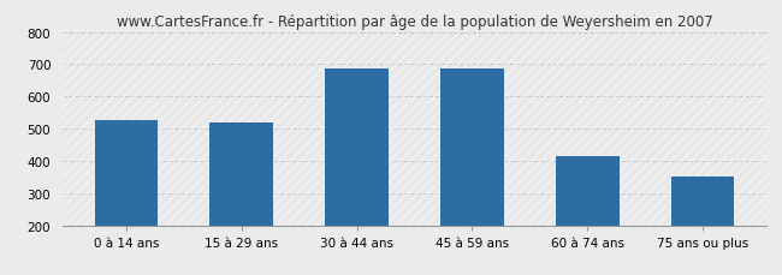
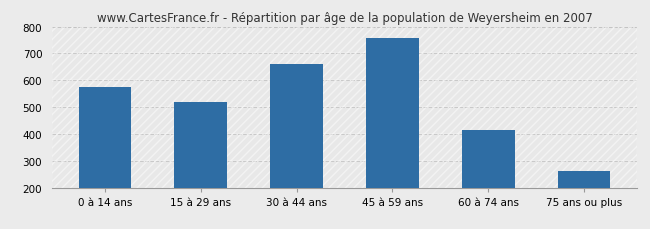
0 à 14 ans: 525 -> 575
30 à 44 ans: 685 -> 662
45 à 59 ans: 685 -> 757
75 ans ou plus: 350 -> 263
